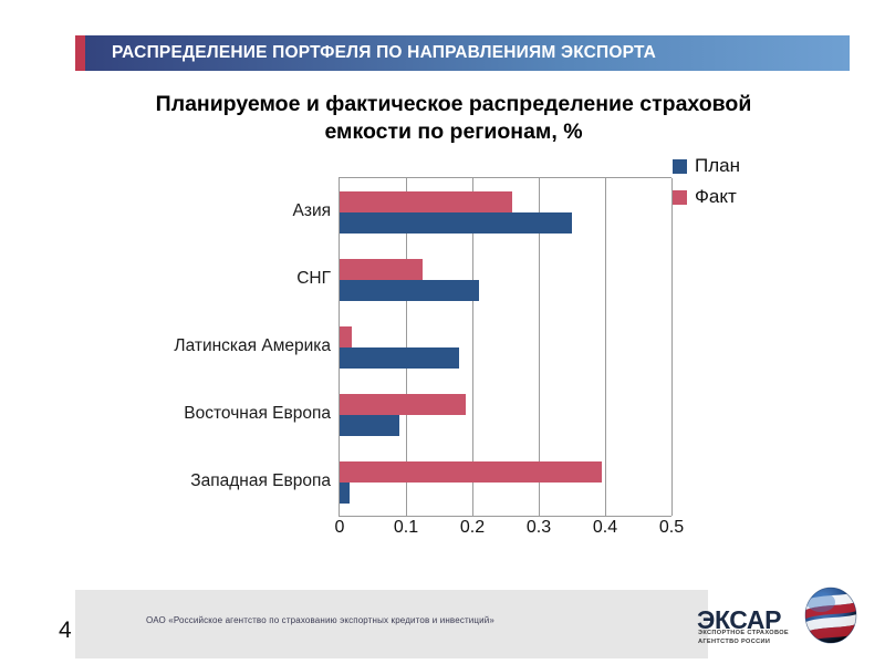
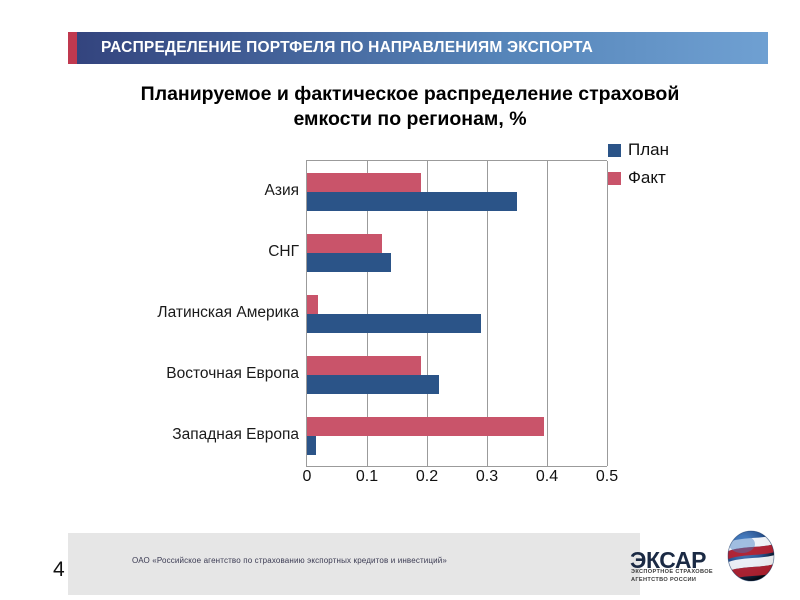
Факт/Азия: 0.26 -> 0.19
План/СНГ: 0.21 -> 0.14
План/Латинская Америка: 0.18 -> 0.29
План/Восточная Европа: 0.09 -> 0.22
